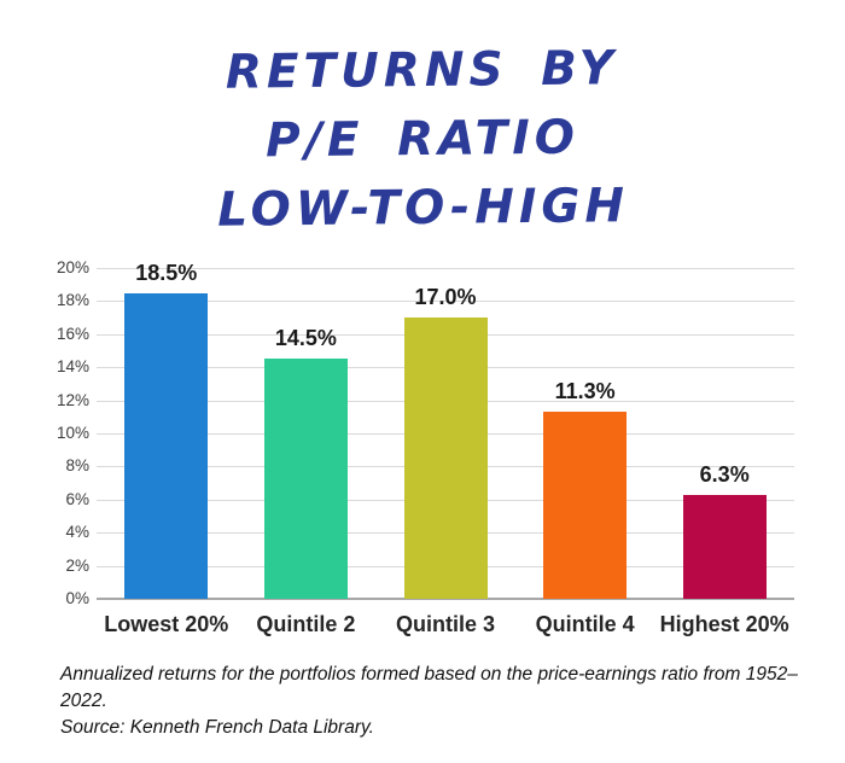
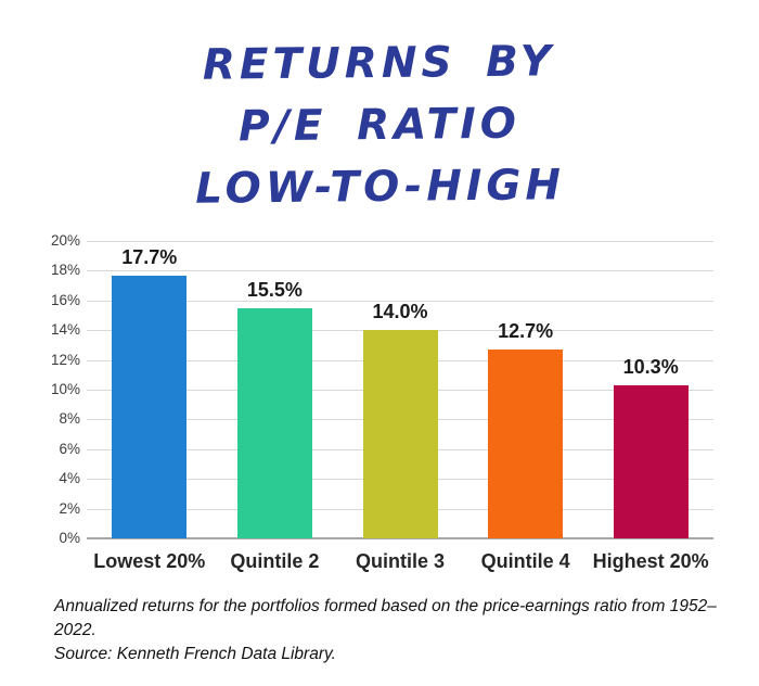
Lowest 20%: 18.5% -> 17.7%
Quintile 2: 14.5% -> 15.5%
Quintile 3: 17.0% -> 14.0%
Quintile 4: 11.3% -> 12.7%
Highest 20%: 6.3% -> 10.3%
